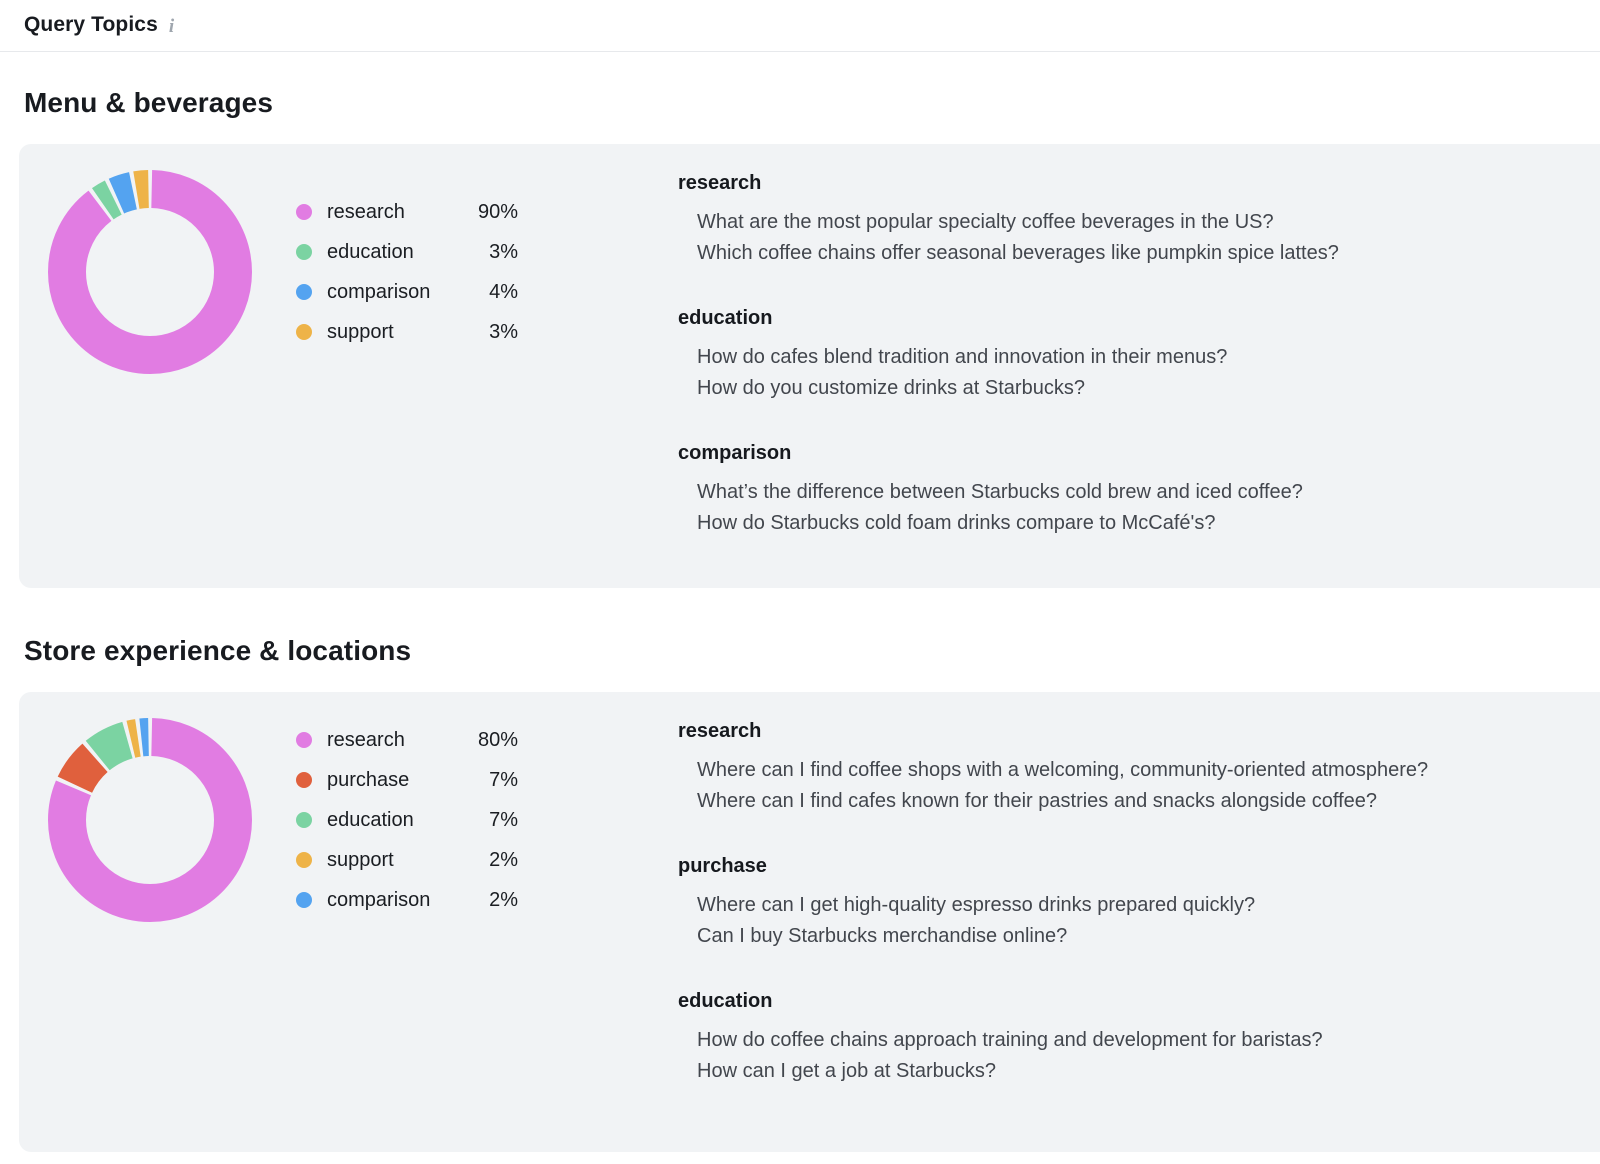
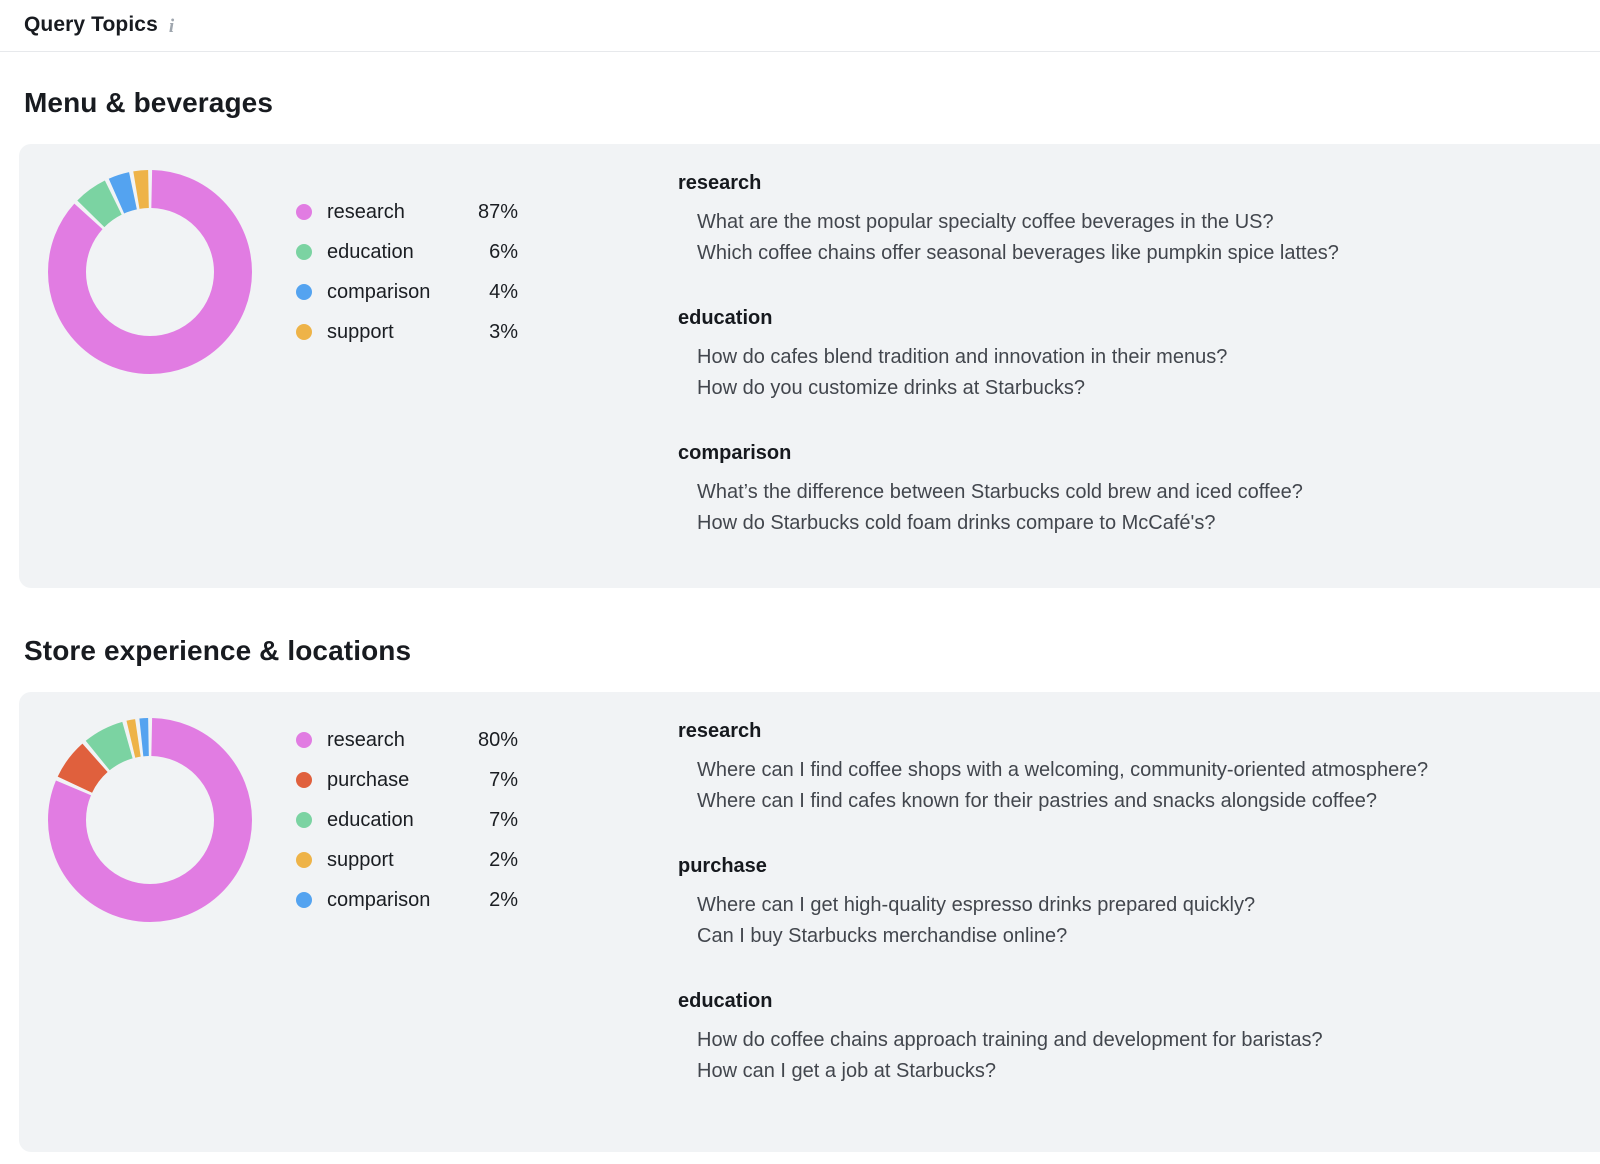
Menu & beverages/research: 90% -> 87%
Menu & beverages/education: 3% -> 6%
